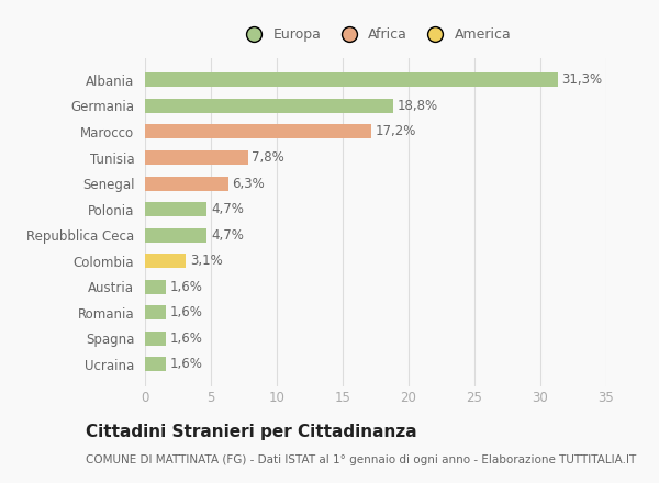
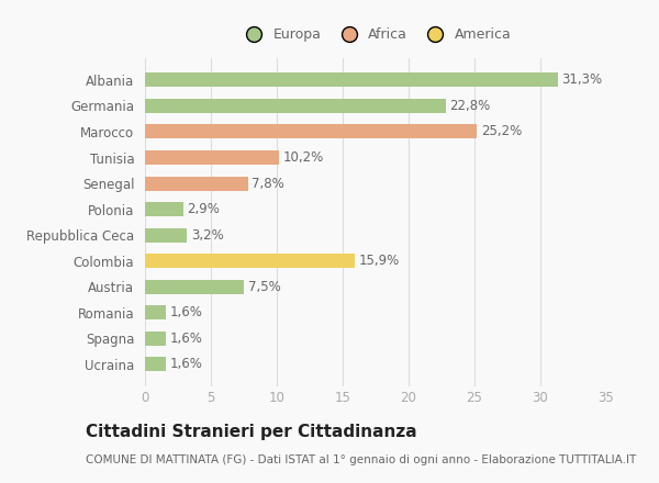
Germania: 18,8% -> 22,8%
Marocco: 17,2% -> 25,2%
Tunisia: 7,8% -> 10,2%
Senegal: 6,3% -> 7,8%
Polonia: 4,7% -> 2,9%
Repubblica Ceca: 4,7% -> 3,2%
Colombia: 3,1% -> 15,9%
Austria: 1,6% -> 7,5%
